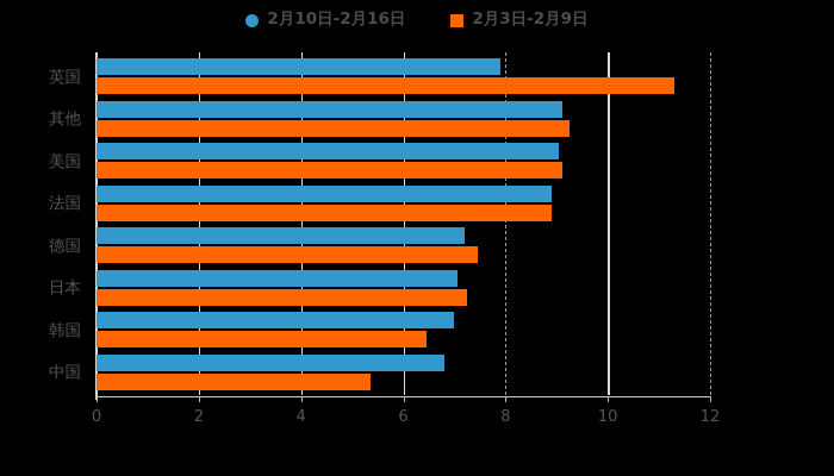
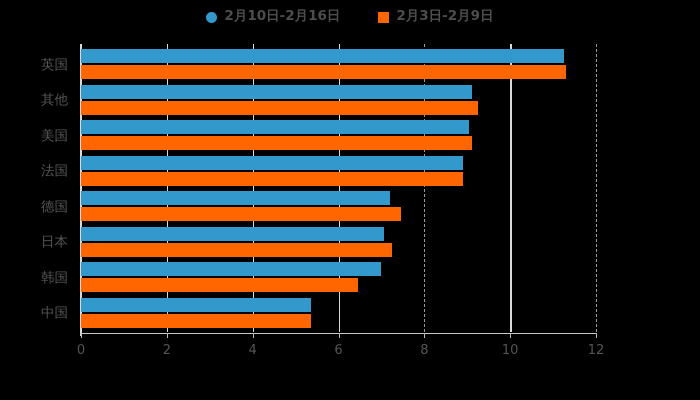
2月10日-2月16日/英国: 7.9 -> 11.2
2月10日-2月16日/中国: 6.8 -> 5.3
